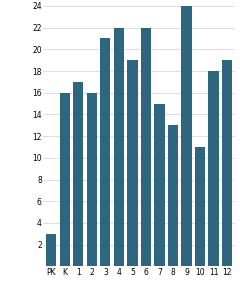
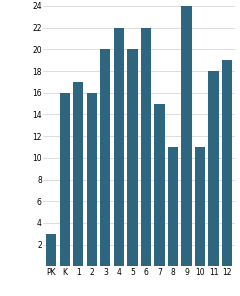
3: 21 -> 20
5: 19 -> 20
8: 13 -> 11
